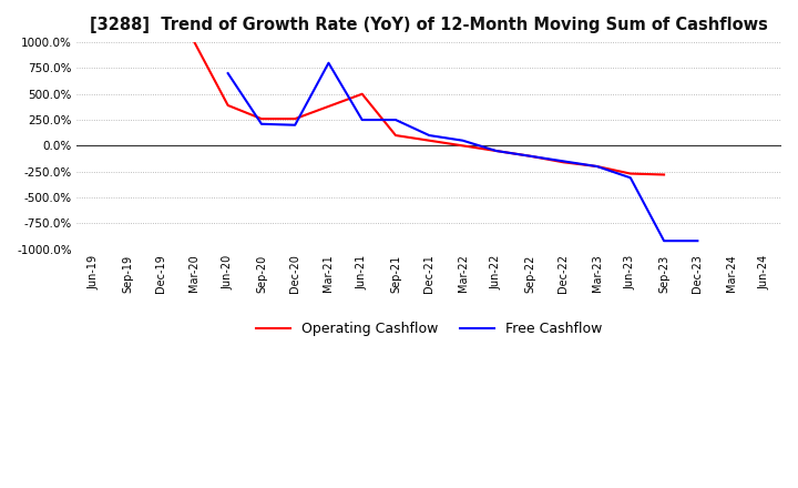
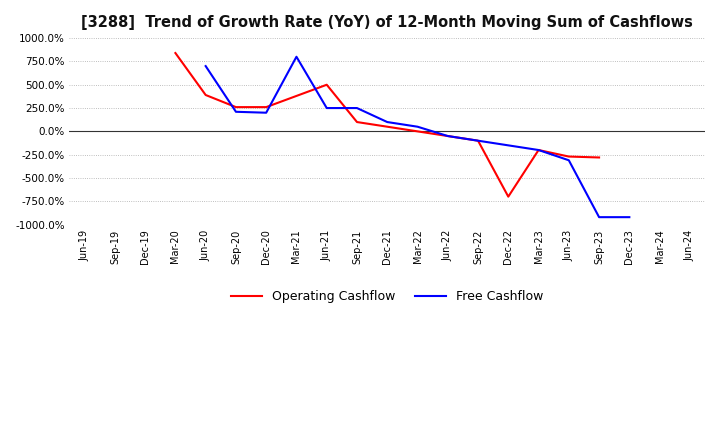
Operating Cashflow/Mar-20: 1000% -> 840%
Operating Cashflow/Dec-22: -160% -> -700%
